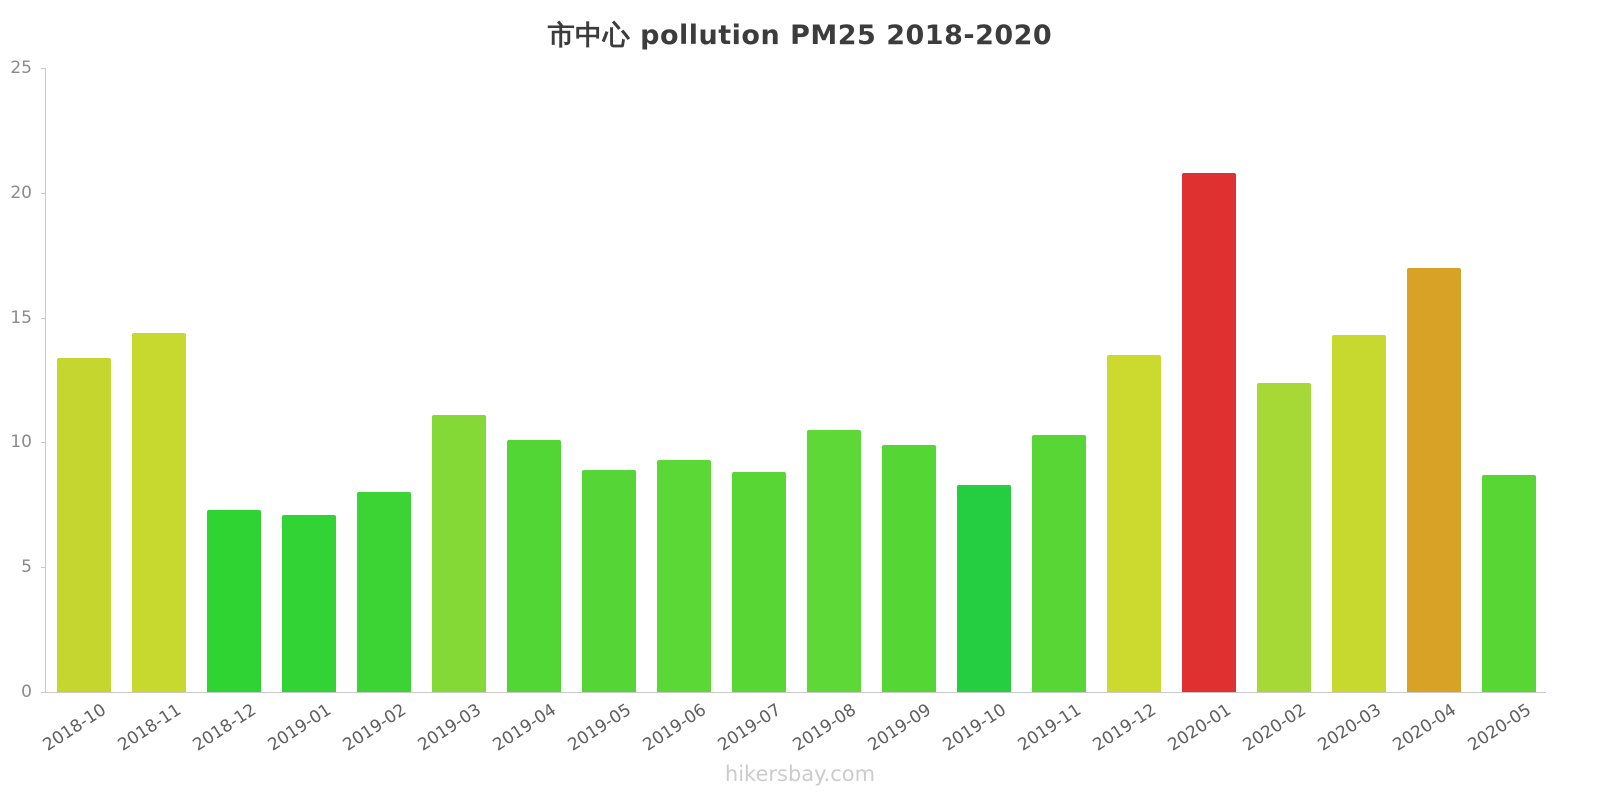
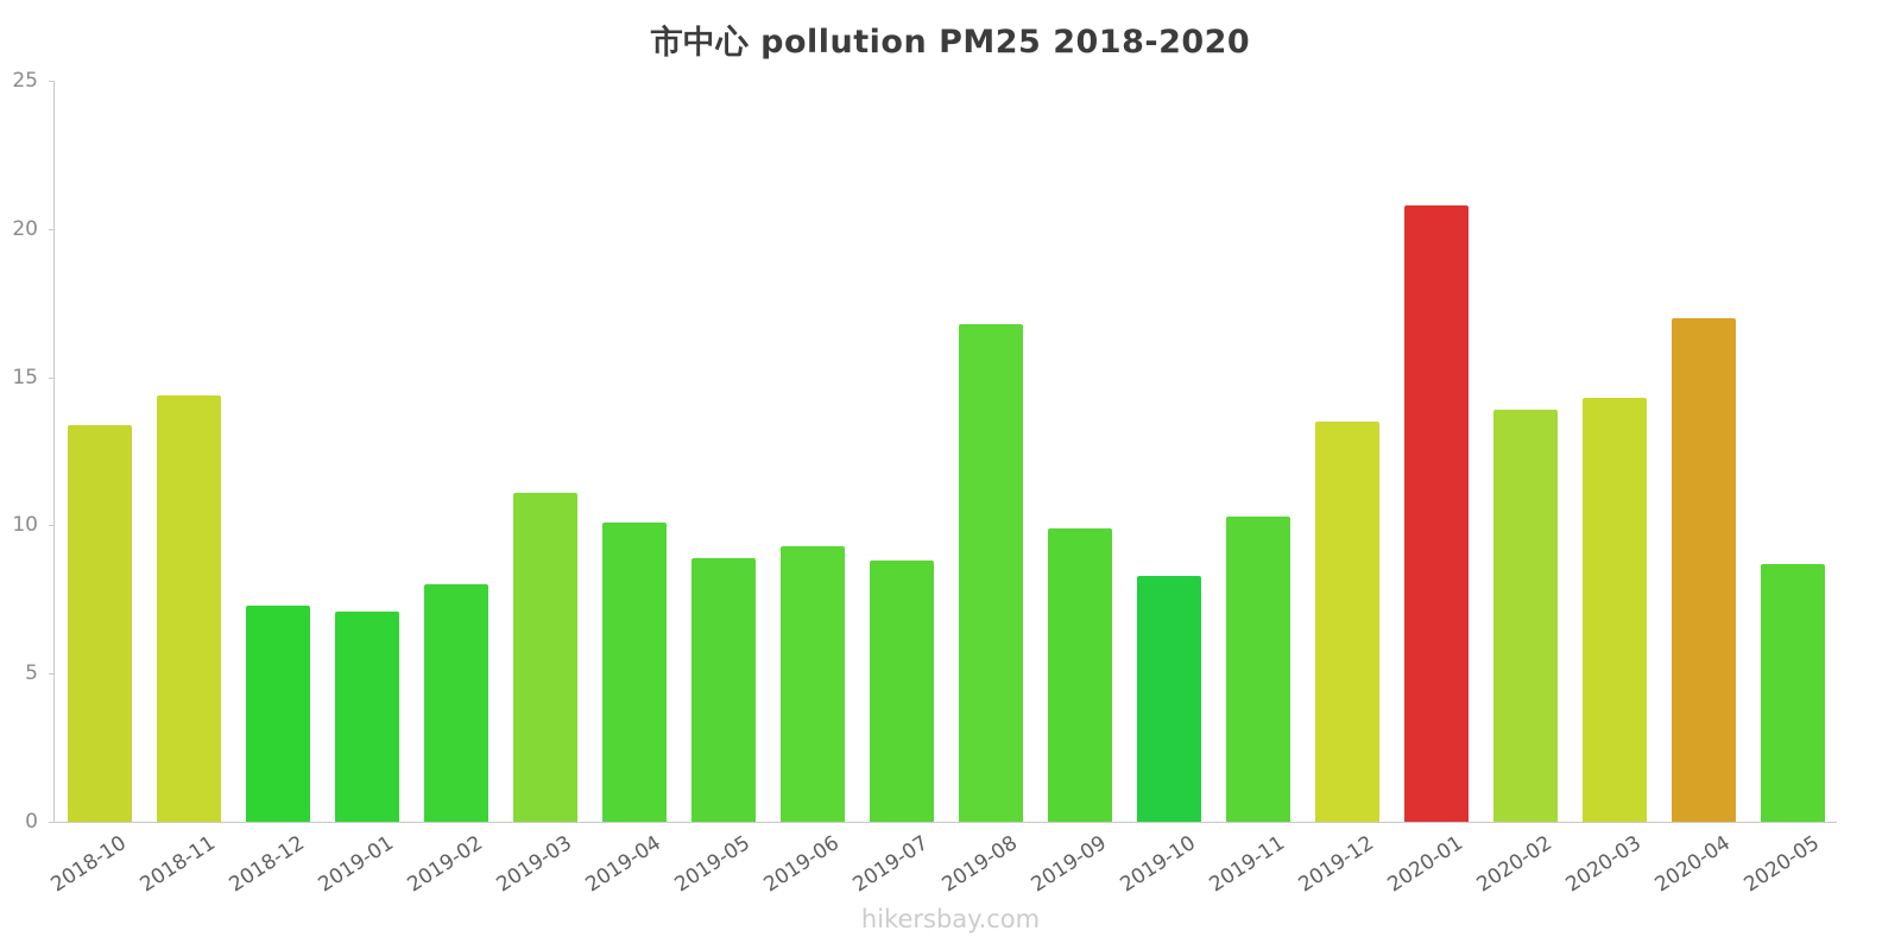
2019-08: 10.5 -> 16.8
2020-02: 12.4 -> 13.9
